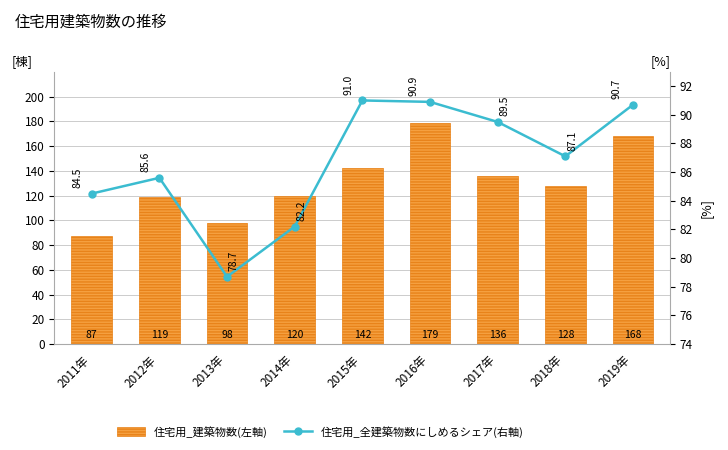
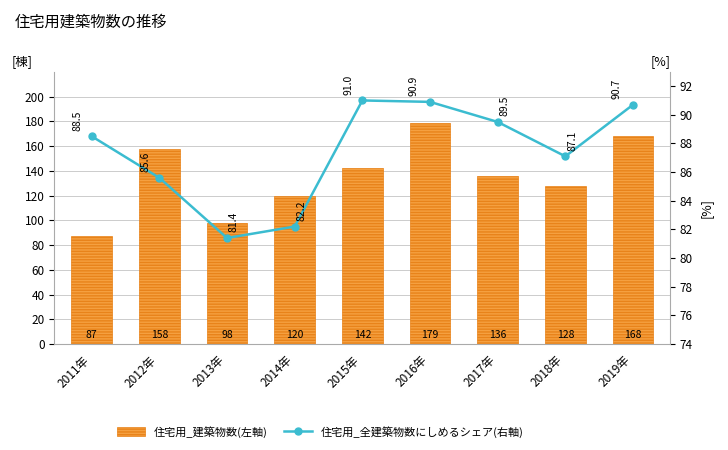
住宅用_全建築物数にしめるシェア(右軸)/2011年: 84.5 -> 88.5
住宅用_建築物数(左軸)/2012年: 119 -> 158
住宅用_全建築物数にしめるシェア(右軸)/2013年: 78.7 -> 81.4
